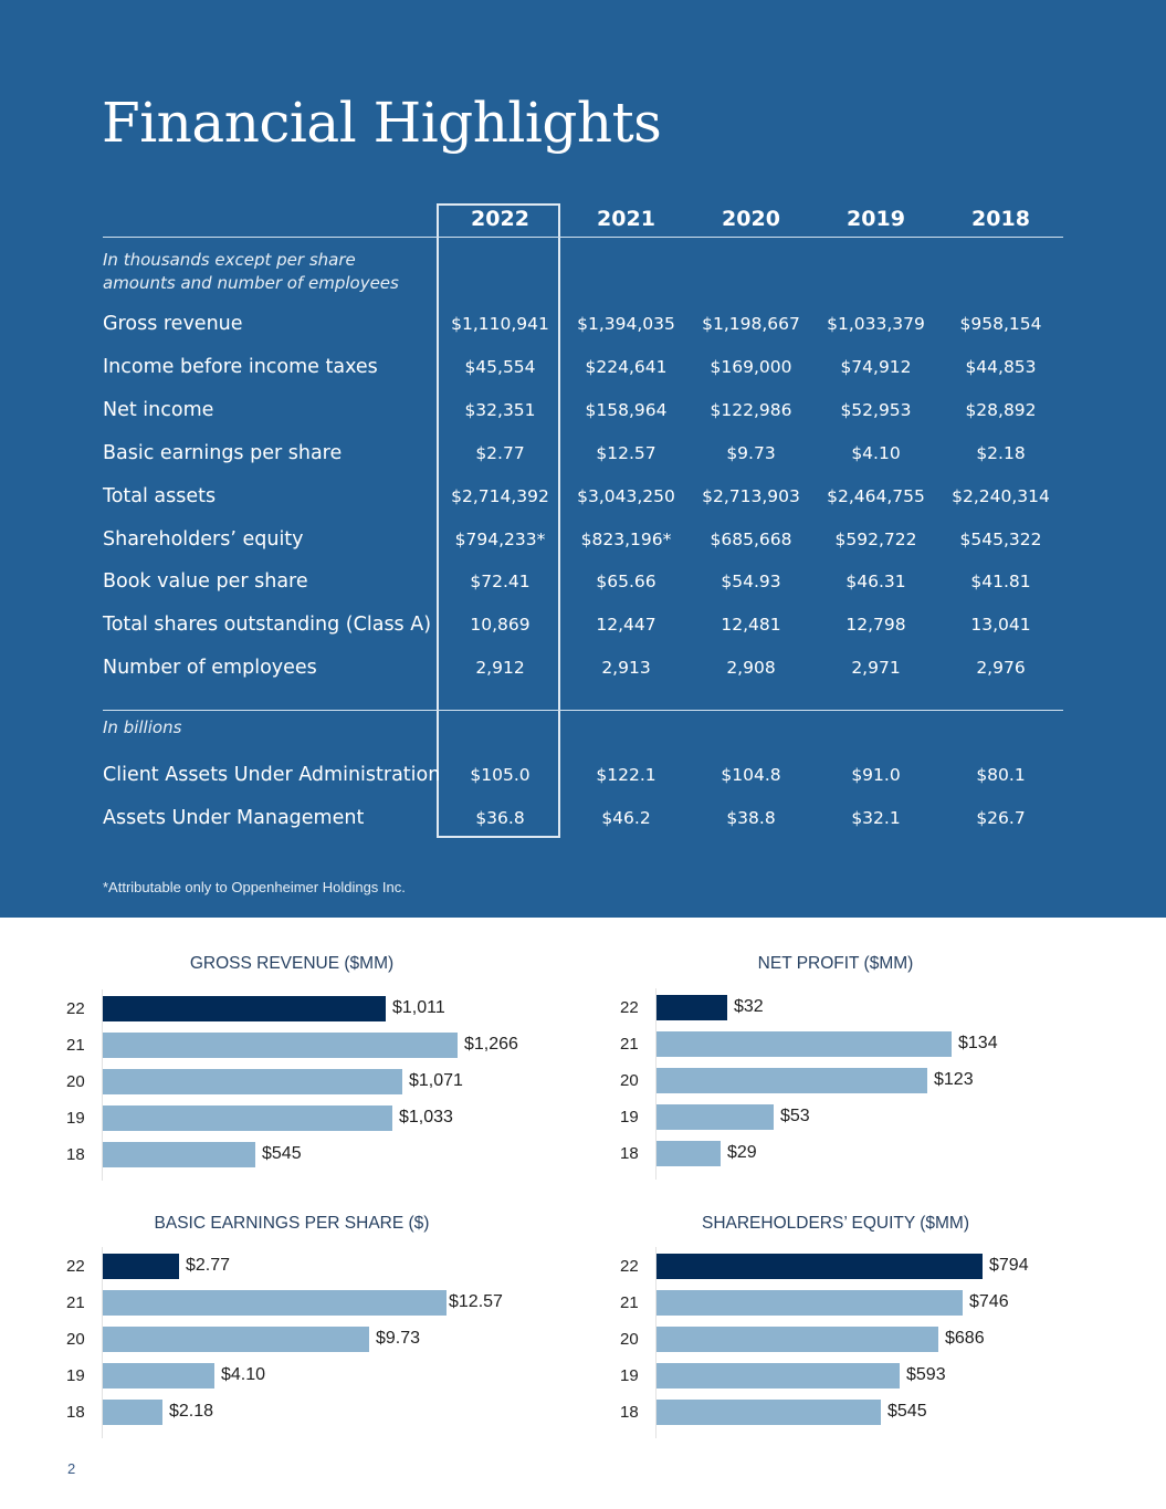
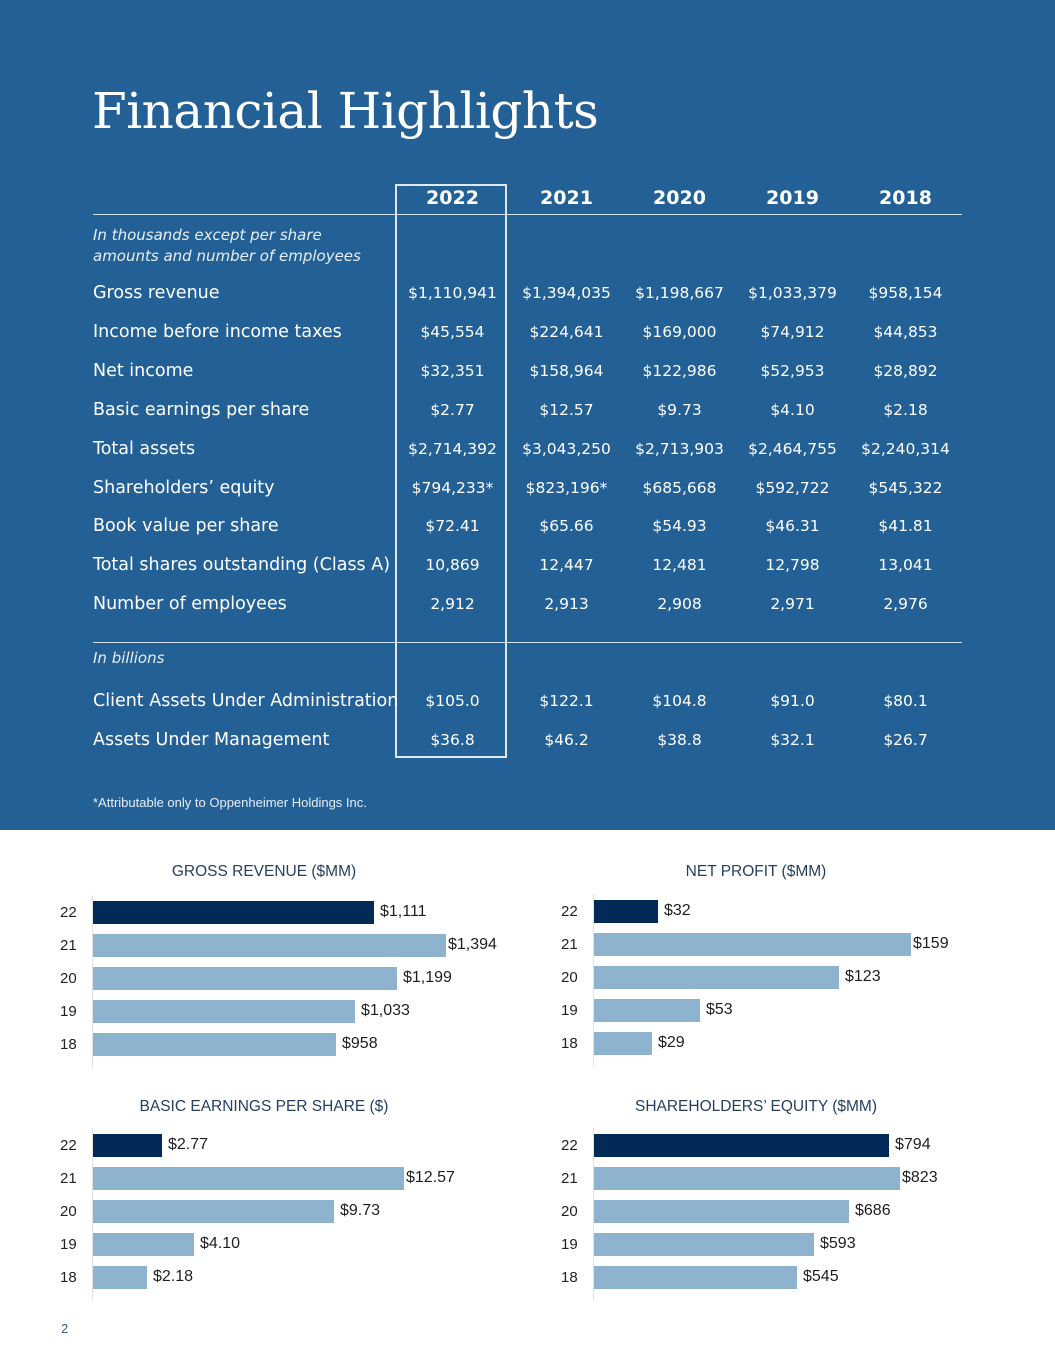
GROSS REVENUE ($MM)/22: $1,011 -> $1,111
GROSS REVENUE ($MM)/21: $1,266 -> $1,394
GROSS REVENUE ($MM)/20: $1,071 -> $1,199
GROSS REVENUE ($MM)/18: $545 -> $958
NET PROFIT ($MM)/21: $134 -> $159
SHAREHOLDERS’ EQUITY ($MM)/21: $746 -> $823
